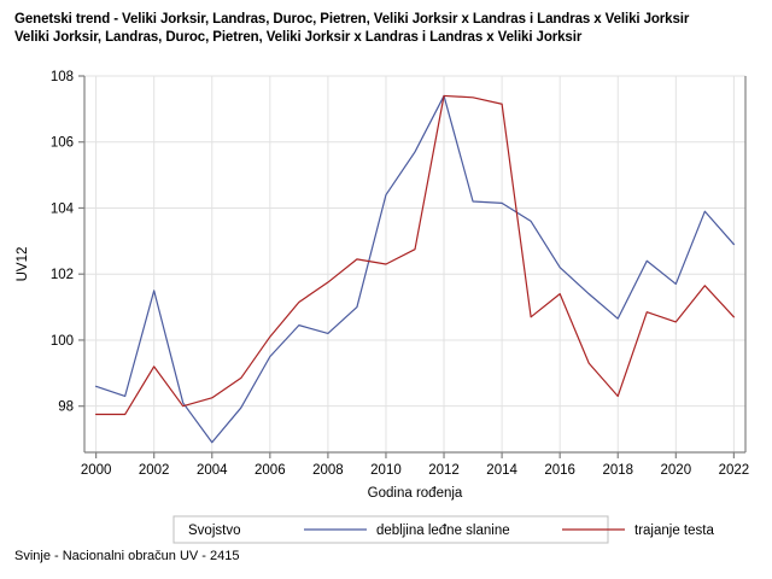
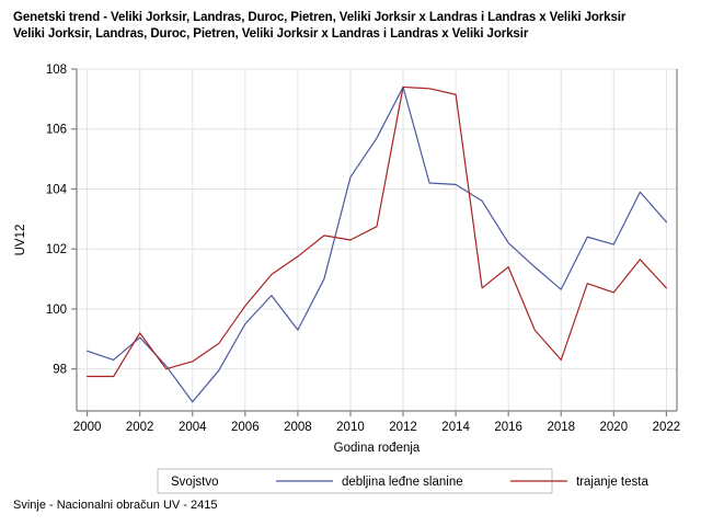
debljina leđne slanine/2002: 101.5 -> 99.0
debljina leđne slanine/2008: 100.2 -> 99.3
debljina leđne slanine/2020: 101.7 -> 102.2
